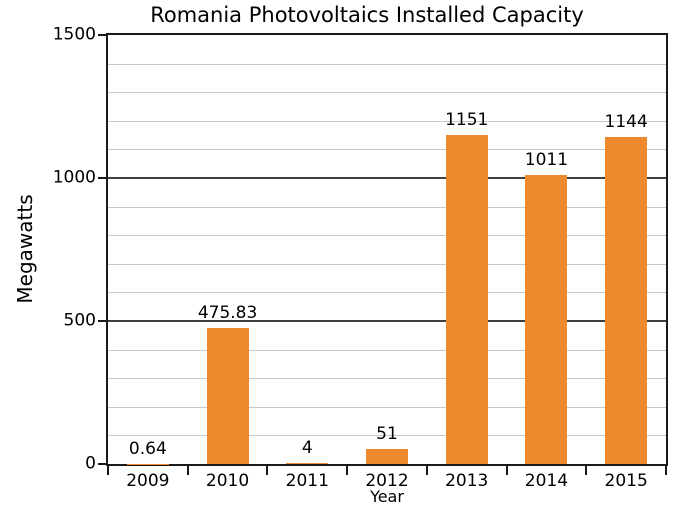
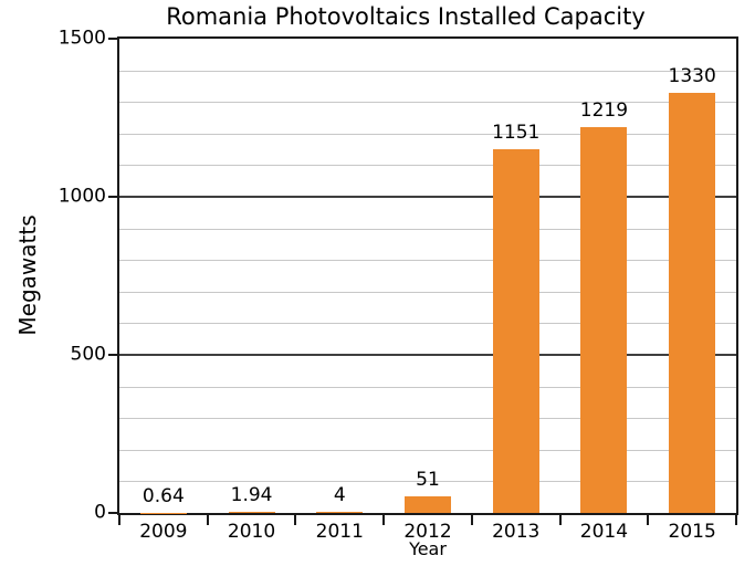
2010: 475.83 -> 1.94
2014: 1011 -> 1219
2015: 1144 -> 1330
